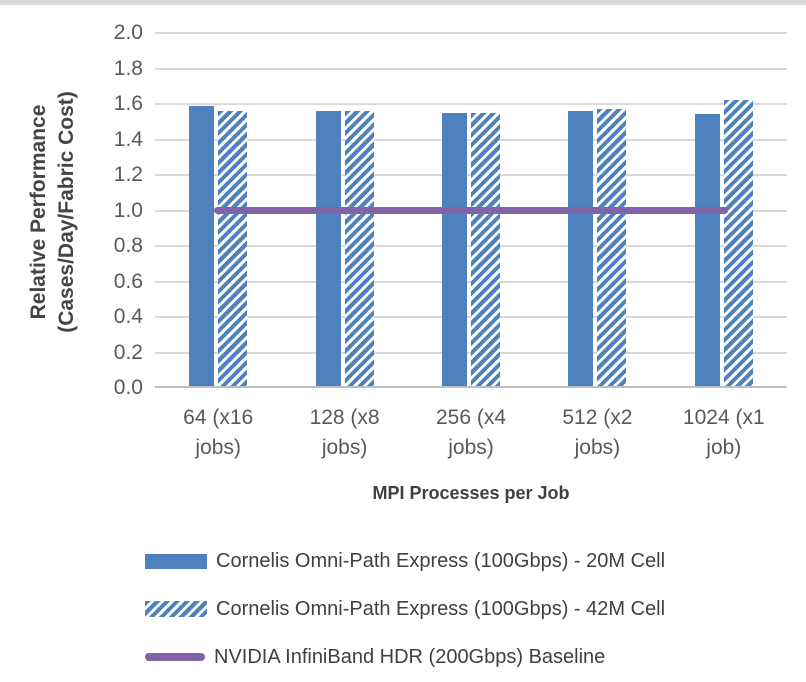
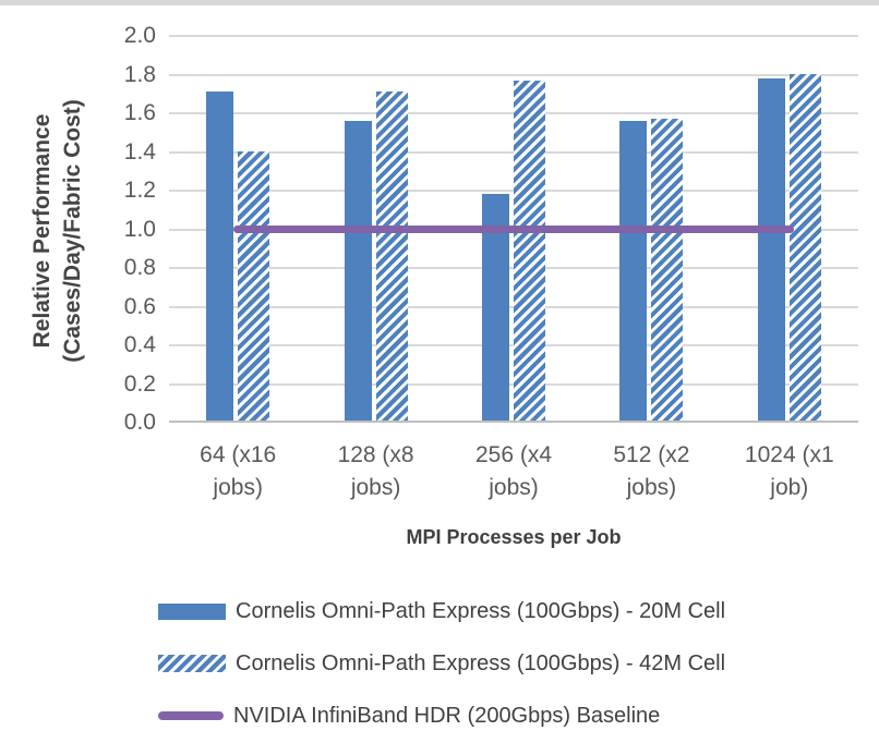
Cornelis Omni-Path Express (100Gbps) - 20M Cell/64 (x16 jobs): 1.58 -> 1.70
Cornelis Omni-Path Express (100Gbps) - 42M Cell/64 (x16 jobs): 1.55 -> 1.39
Cornelis Omni-Path Express (100Gbps) - 42M Cell/128 (x8 jobs): 1.55 -> 1.70
Cornelis Omni-Path Express (100Gbps) - 20M Cell/256 (x4 jobs): 1.54 -> 1.17
Cornelis Omni-Path Express (100Gbps) - 42M Cell/256 (x4 jobs): 1.54 -> 1.76
Cornelis Omni-Path Express (100Gbps) - 20M Cell/1024 (x1 job): 1.53 -> 1.77
Cornelis Omni-Path Express (100Gbps) - 42M Cell/1024 (x1 job): 1.61 -> 1.79
